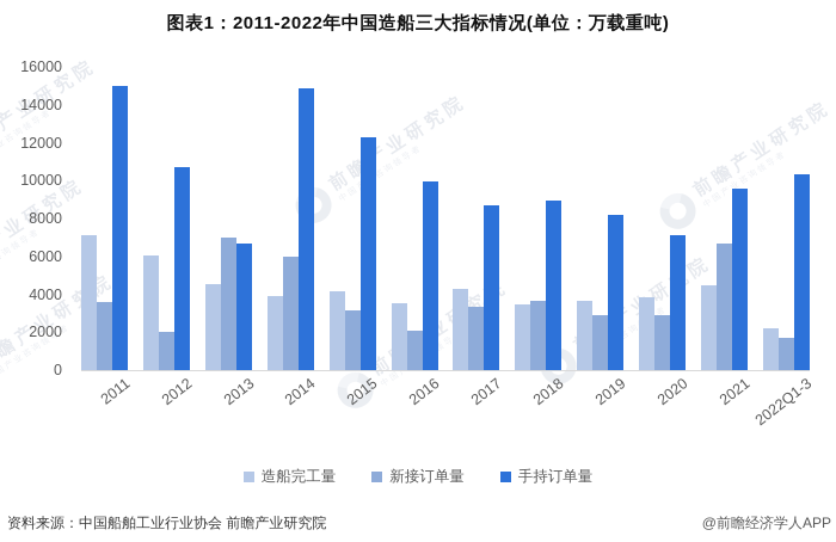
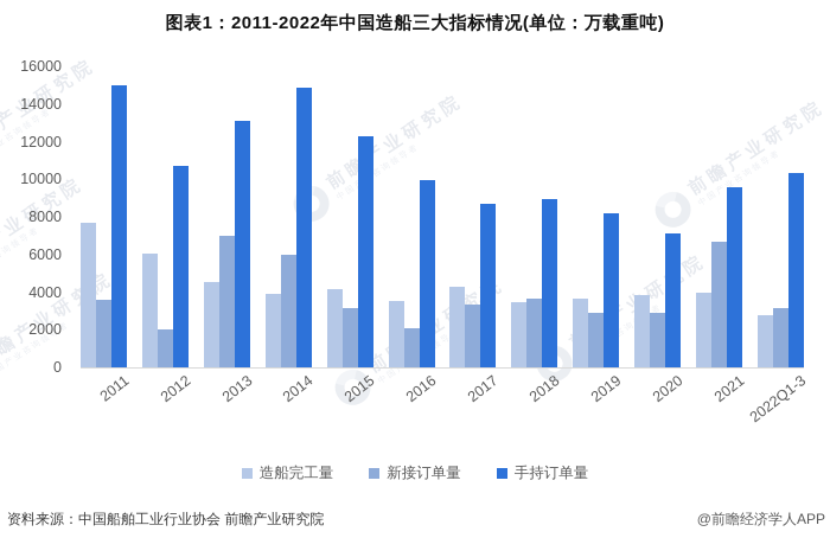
造船完工量/2011: 7100 -> 7700
手持订单量/2013: 6700 -> 13100
造船完工量/2021: 4500 -> 4000
造船完工量/2022Q1-3: 2200 -> 2800
新接订单量/2022Q1-3: 1700 -> 3200
